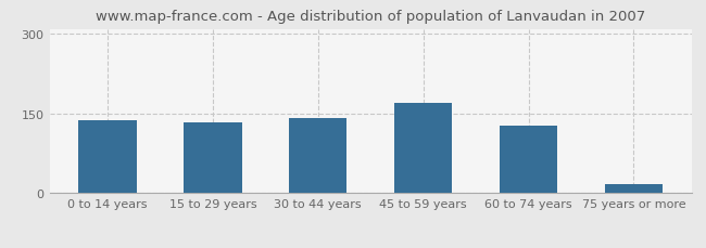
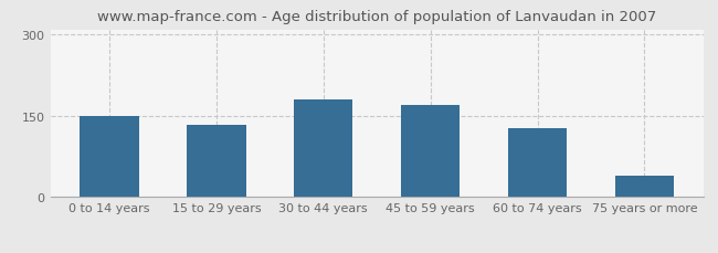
0 to 14 years: 137 -> 150
30 to 44 years: 142 -> 180
75 years or more: 18 -> 40
